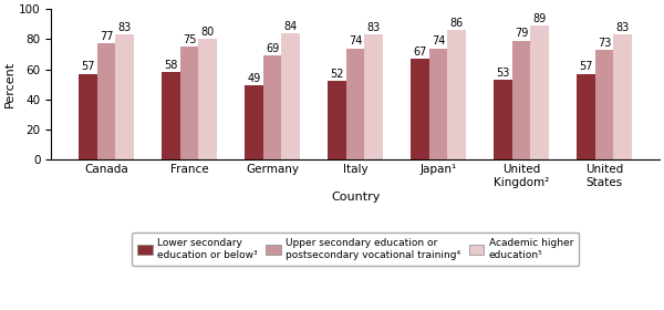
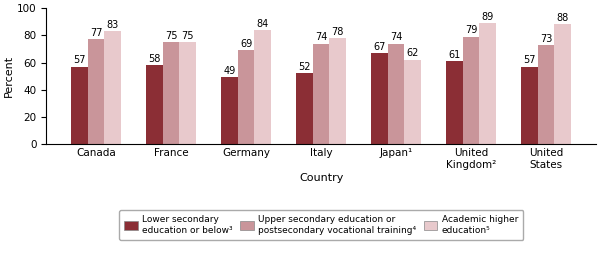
Academic higher education⁵/France: 80 -> 75
Academic higher education⁵/Italy: 83 -> 78
Academic higher education⁵/Japan¹: 86 -> 62
Lower secondary education or below³/United Kingdom²: 53 -> 61
Academic higher education⁵/United States: 83 -> 88
